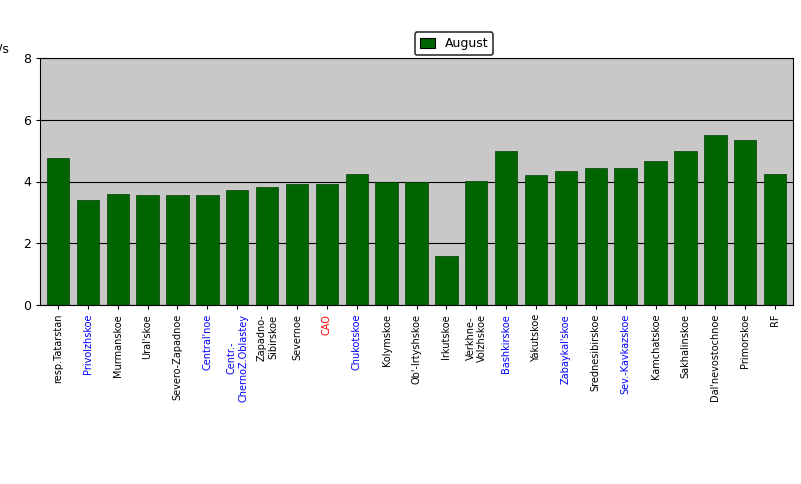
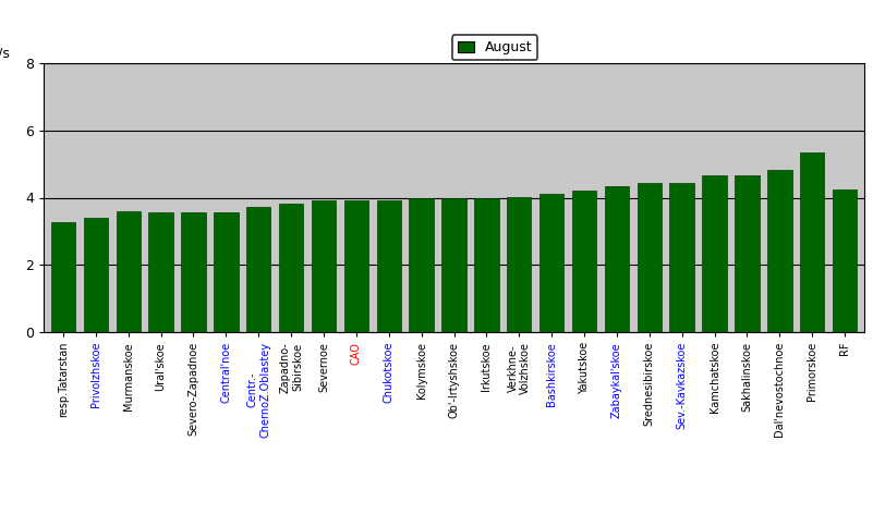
resp.Tatarstan: 4.75 -> 3.28
Chukotskoe: 4.25 -> 3.93
Irkutskoe: 1.60 -> 3.98
Bashkirskoe: 5.00 -> 4.12
Sakhalinskoe: 5.00 -> 4.68
Dal'nevostochnoe: 5.50 -> 4.82
